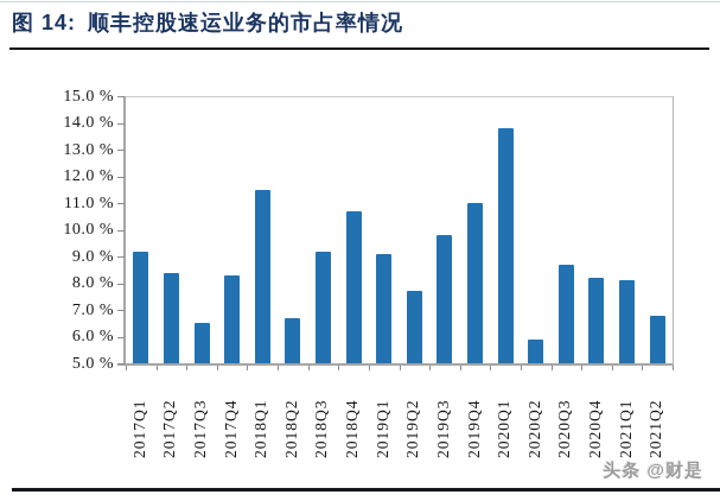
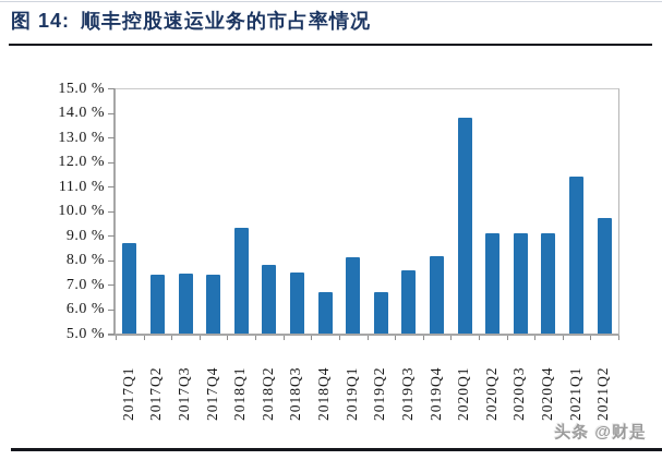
2017Q1: 9.2% -> 8.7%
2017Q2: 8.4% -> 7.4%
2017Q3: 6.5% -> 7.5%
2017Q4: 8.3% -> 7.4%
2018Q1: 11.5% -> 9.3%
2018Q2: 6.7% -> 7.8%
2018Q3: 9.2% -> 7.5%
2018Q4: 10.7% -> 6.7%
2019Q1: 9.1% -> 8.1%
2019Q2: 7.7% -> 6.7%
2019Q3: 9.8% -> 7.6%
2019Q4: 11.0% -> 8.2%
2020Q2: 5.9% -> 9.1%
2020Q3: 8.7% -> 9.1%
2020Q4: 8.2% -> 9.1%
2021Q1: 8.1% -> 11.4%
2021Q2: 6.8% -> 9.7%
